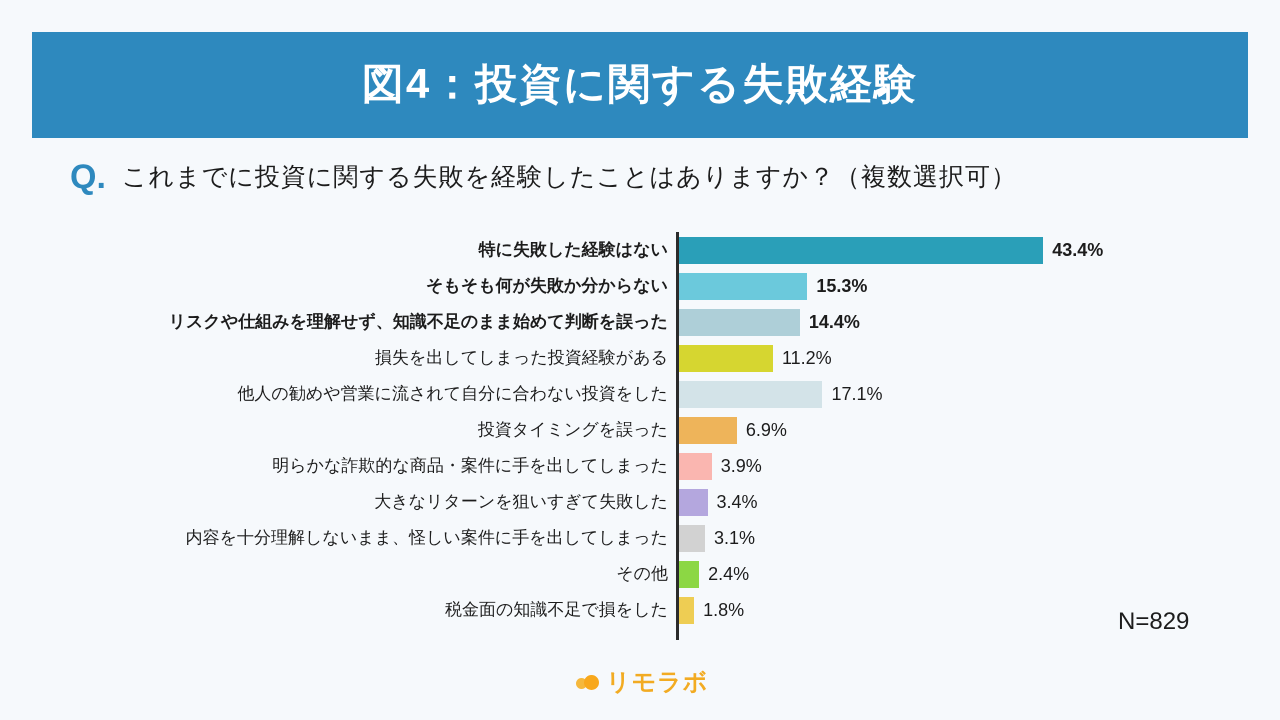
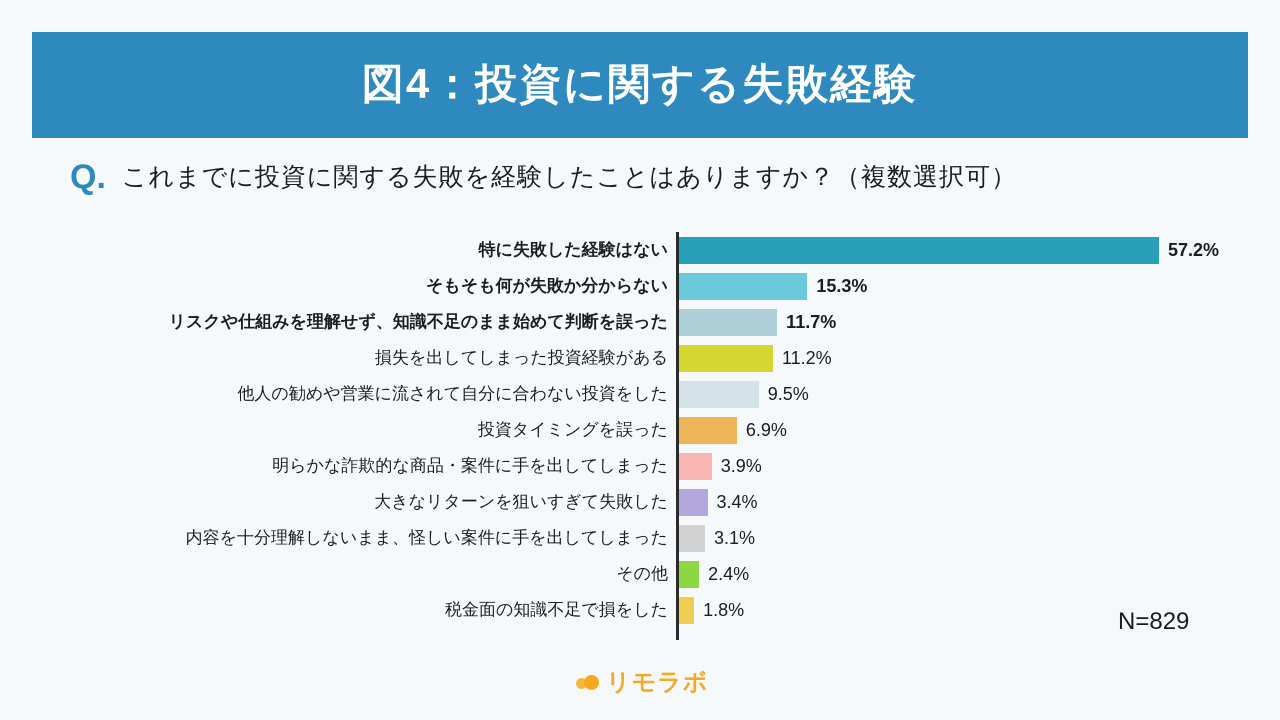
特に失敗した経験はない: 43.4% -> 57.2%
リスクや仕組みを理解せず、知識不足のまま始めて判断を誤った: 14.4% -> 11.7%
他人の勧めや営業に流されて自分に合わない投資をした: 17.1% -> 9.5%
